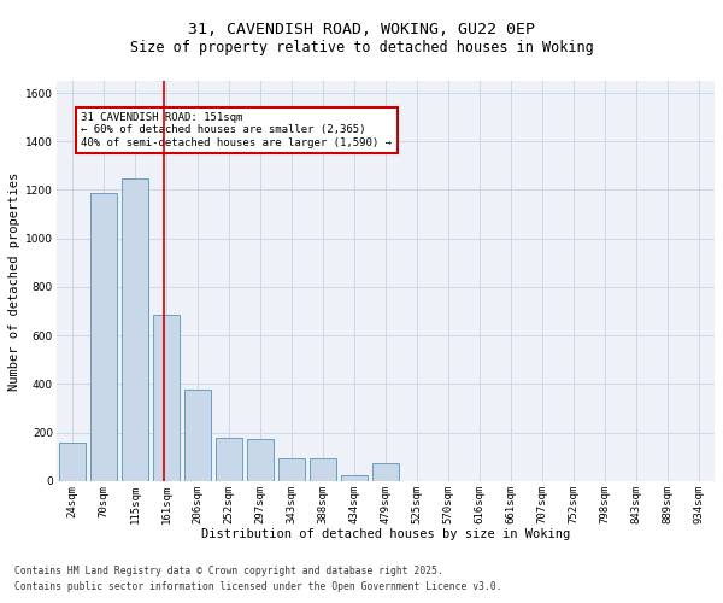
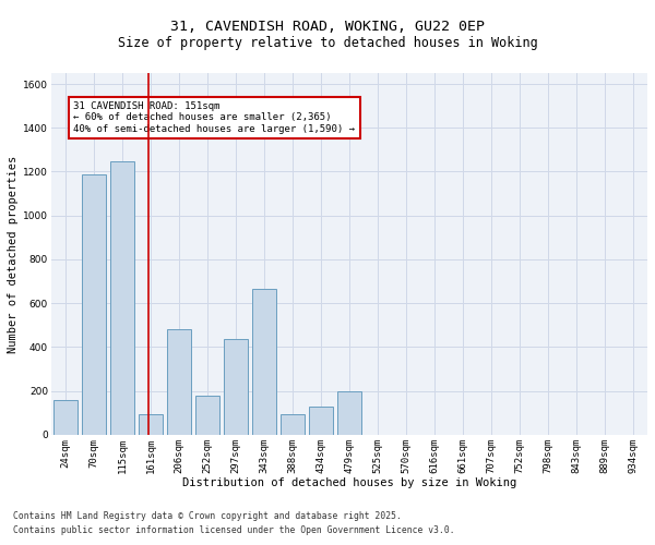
161sqm: 685 -> 95
206sqm: 375 -> 480
297sqm: 175 -> 435
343sqm: 95 -> 665
434sqm: 25 -> 130
479sqm: 75 -> 200
